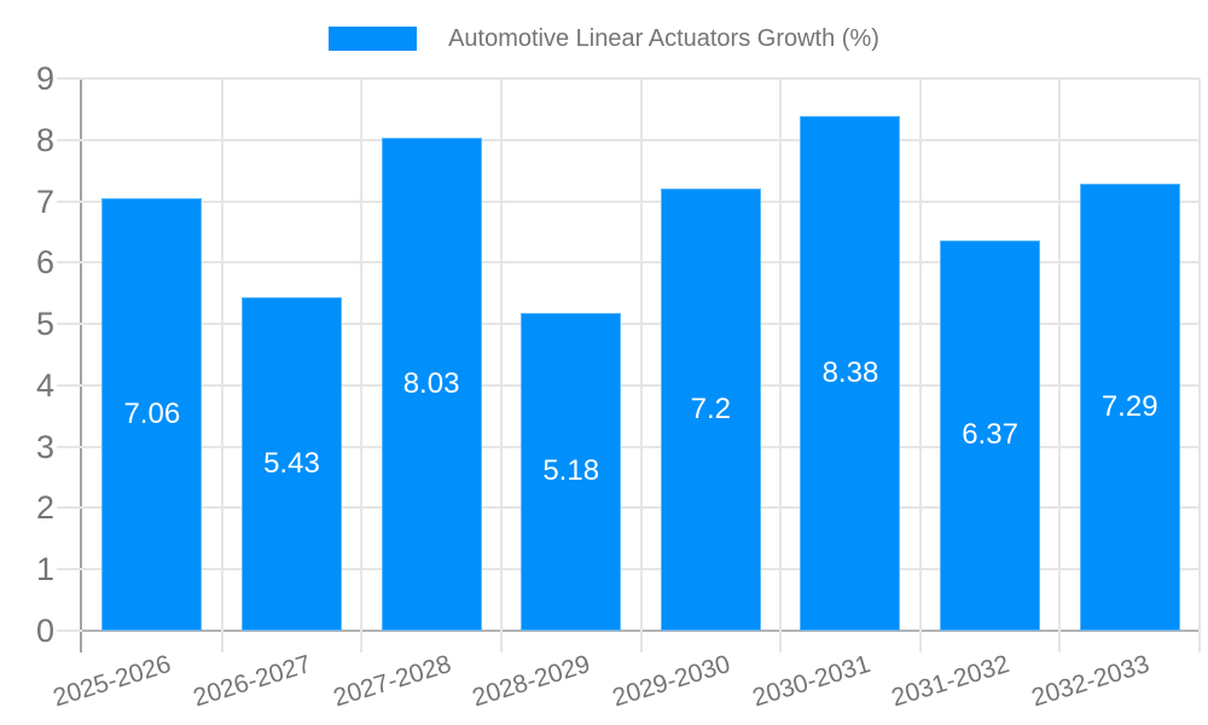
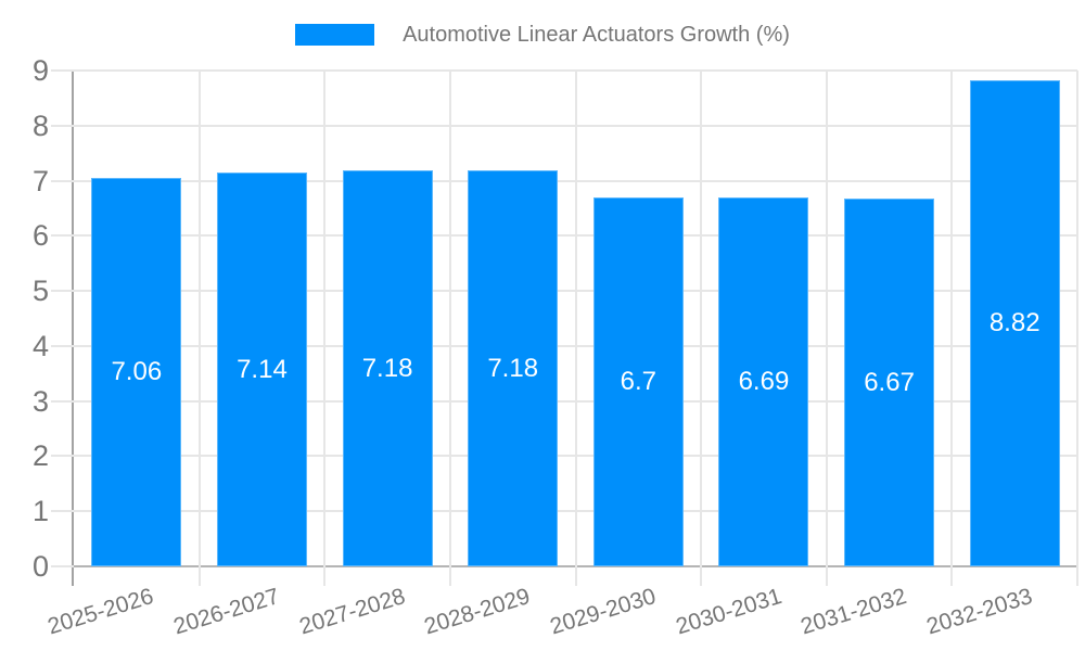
2026-2027: 5.43 -> 7.14
2027-2028: 8.03 -> 7.18
2028-2029: 5.18 -> 7.18
2029-2030: 7.2 -> 6.7
2030-2031: 8.38 -> 6.69
2031-2032: 6.37 -> 6.67
2032-2033: 7.29 -> 8.82
